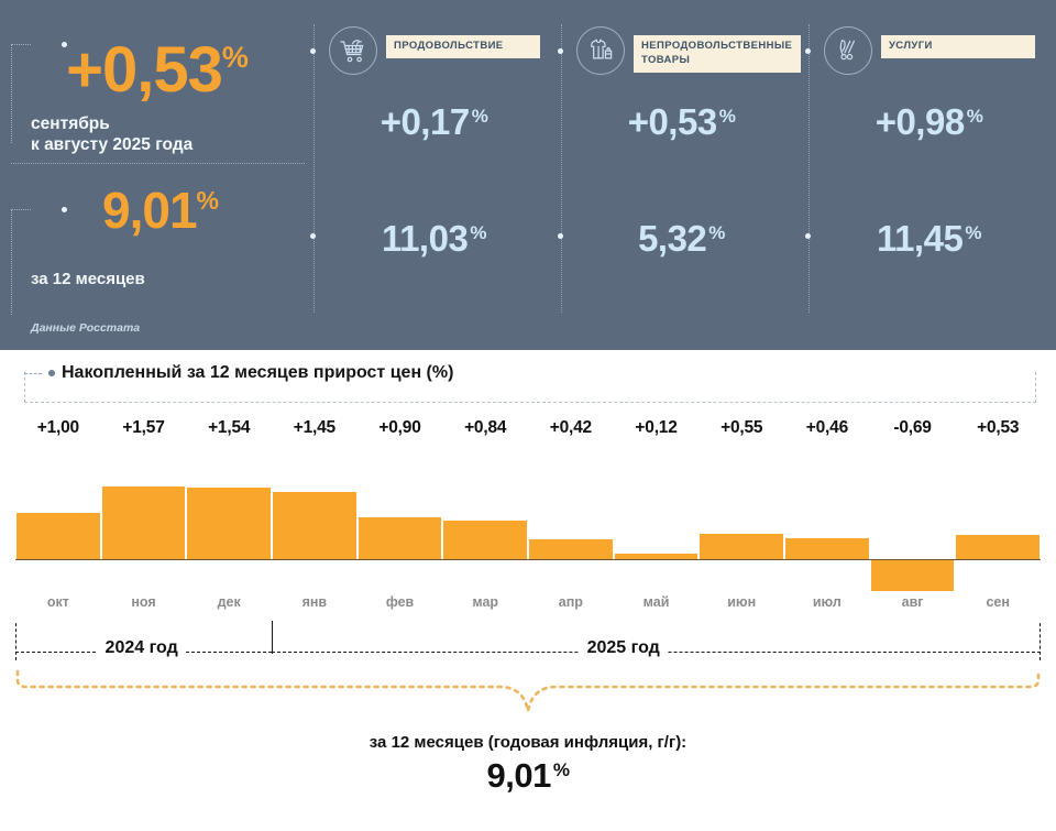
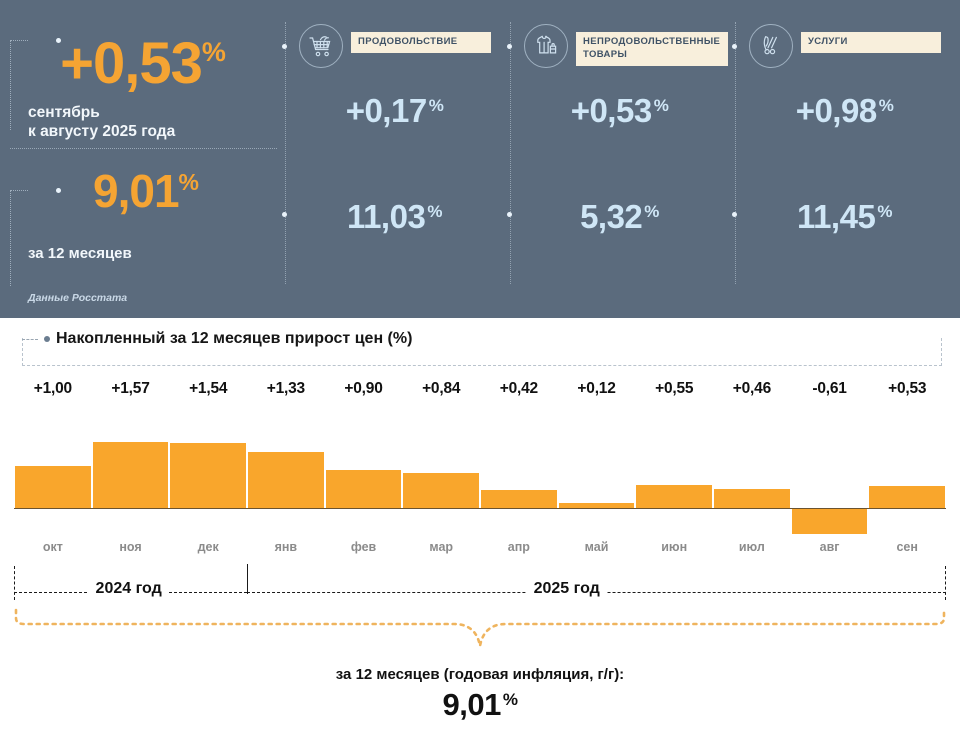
янв: +1,45 -> +1,33
авг: -0,69 -> -0,61
